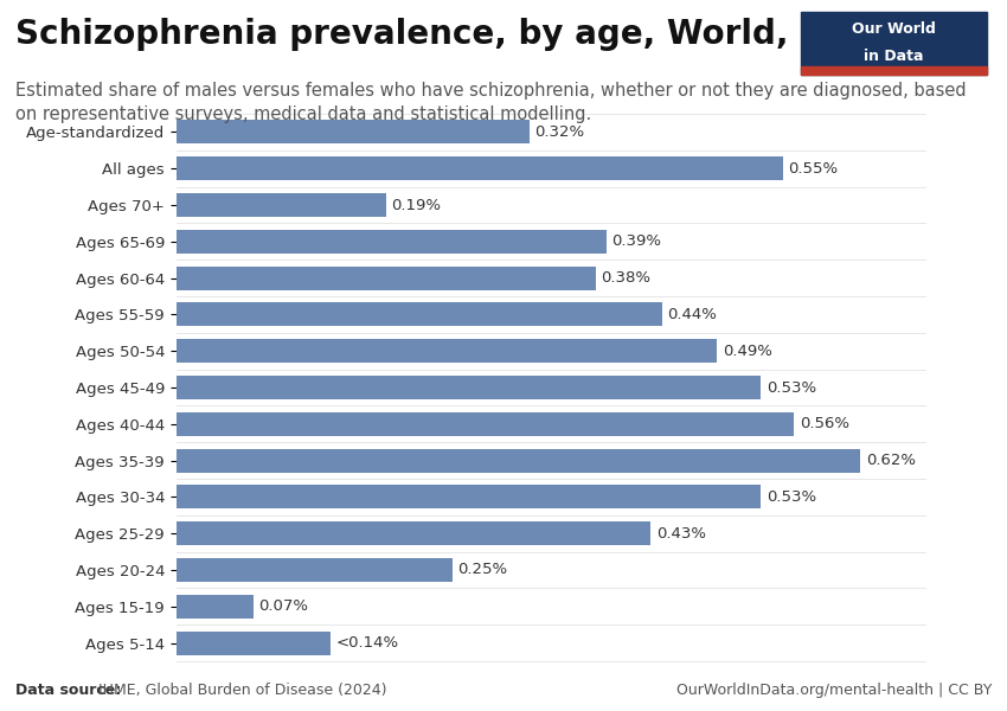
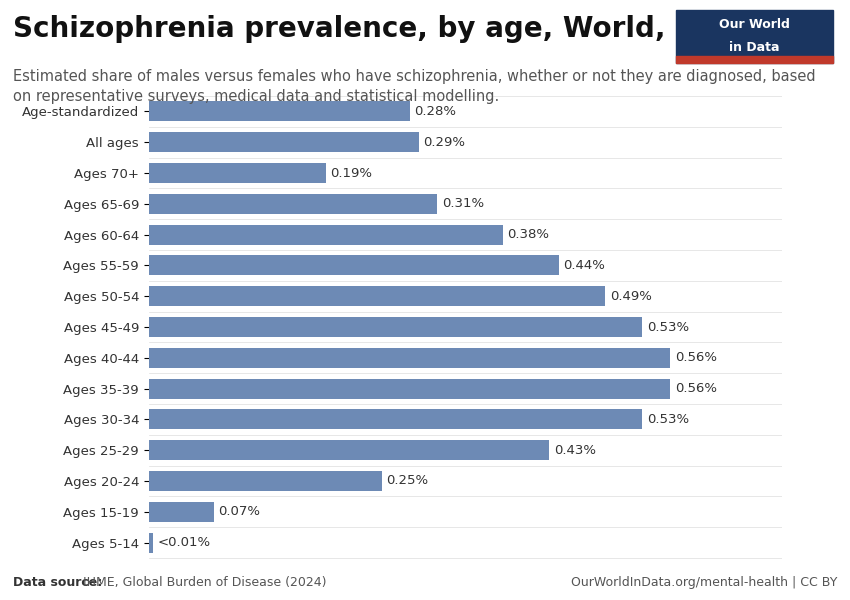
Age-standardized: 0.32% -> 0.28%
All ages: 0.55% -> 0.29%
Ages 65-69: 0.39% -> 0.31%
Ages 35-39: 0.62% -> 0.56%
Ages 5-14: <0.14% -> <0.01%
